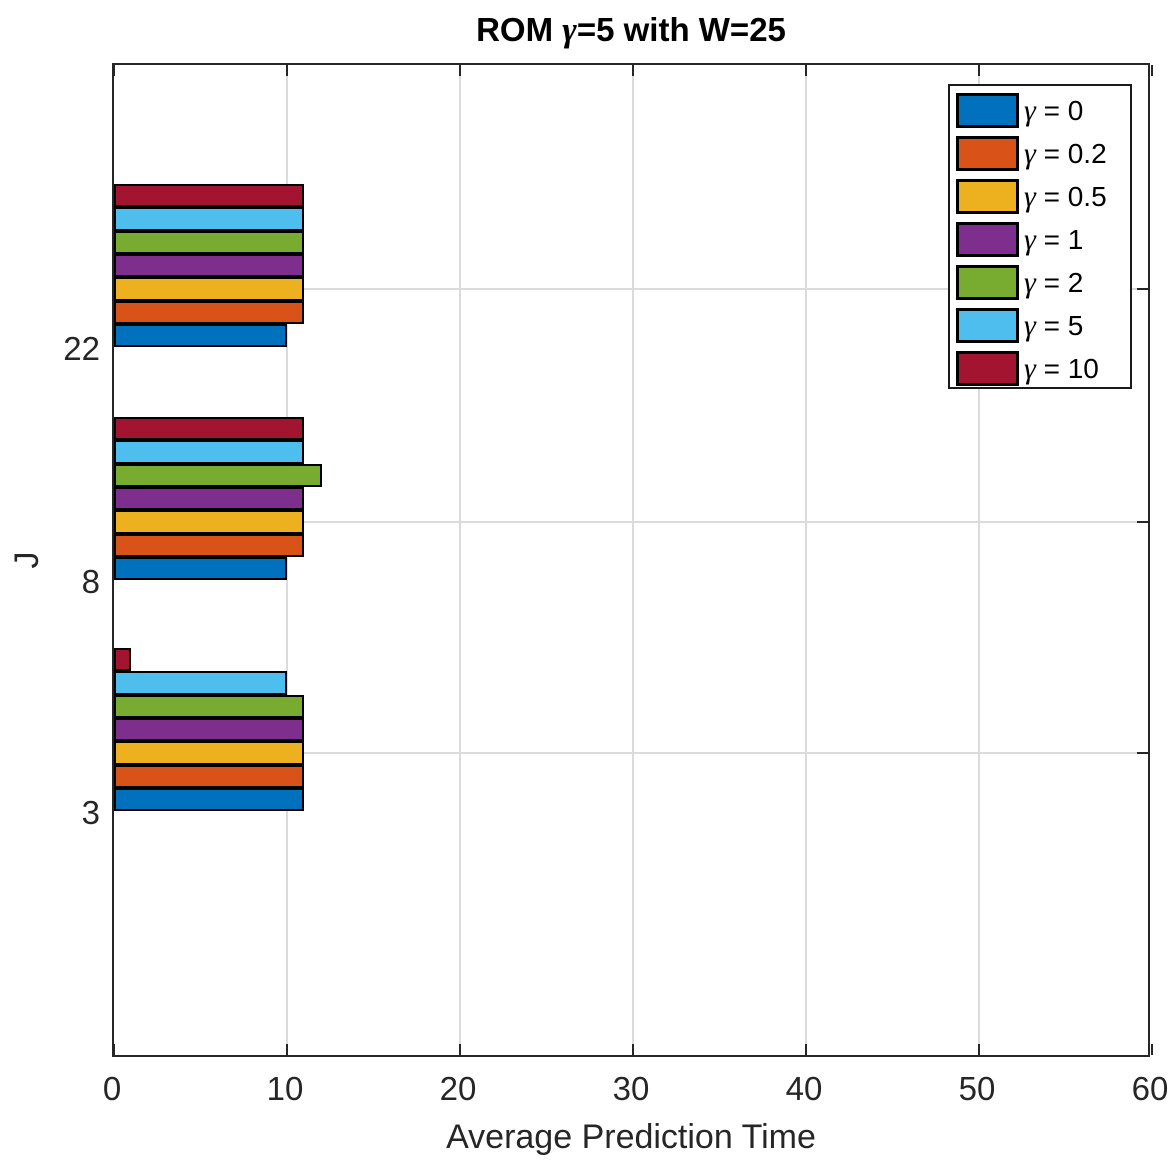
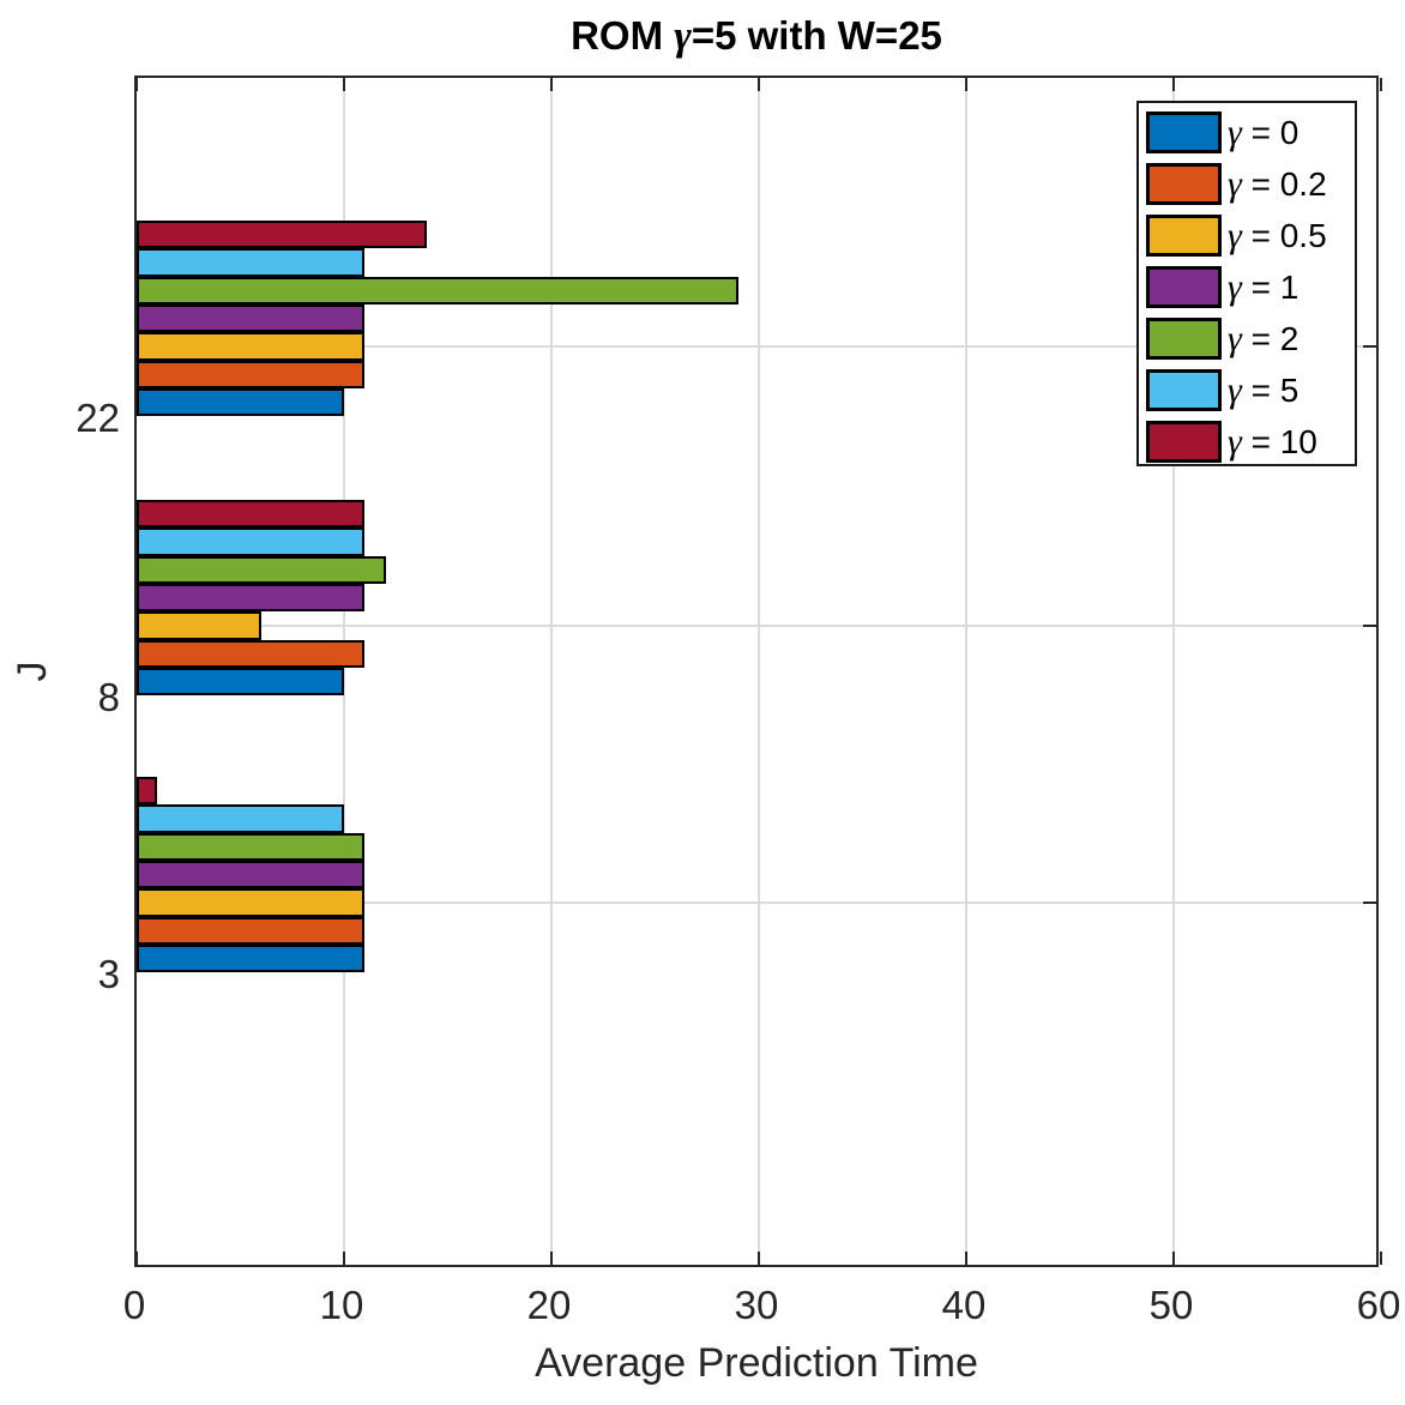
γ = 0.5/8: 11 -> 6
γ = 2/22: 11 -> 29
γ = 10/22: 11 -> 14
